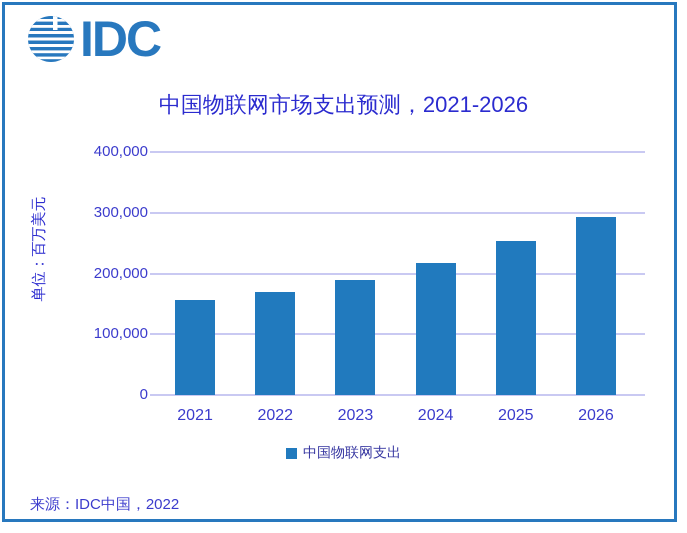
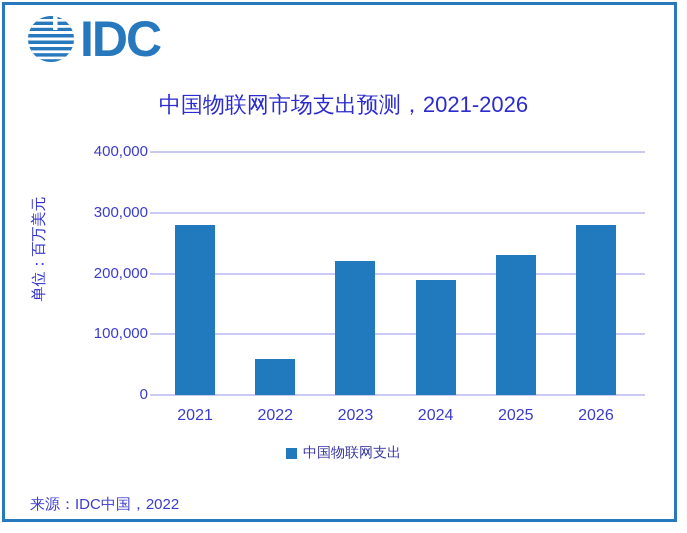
2021: 160000 -> 280000
2022: 170000 -> 60000
2023: 190000 -> 220000
2024: 220000 -> 190000
2025: 250000 -> 230000
2026: 290000 -> 280000
